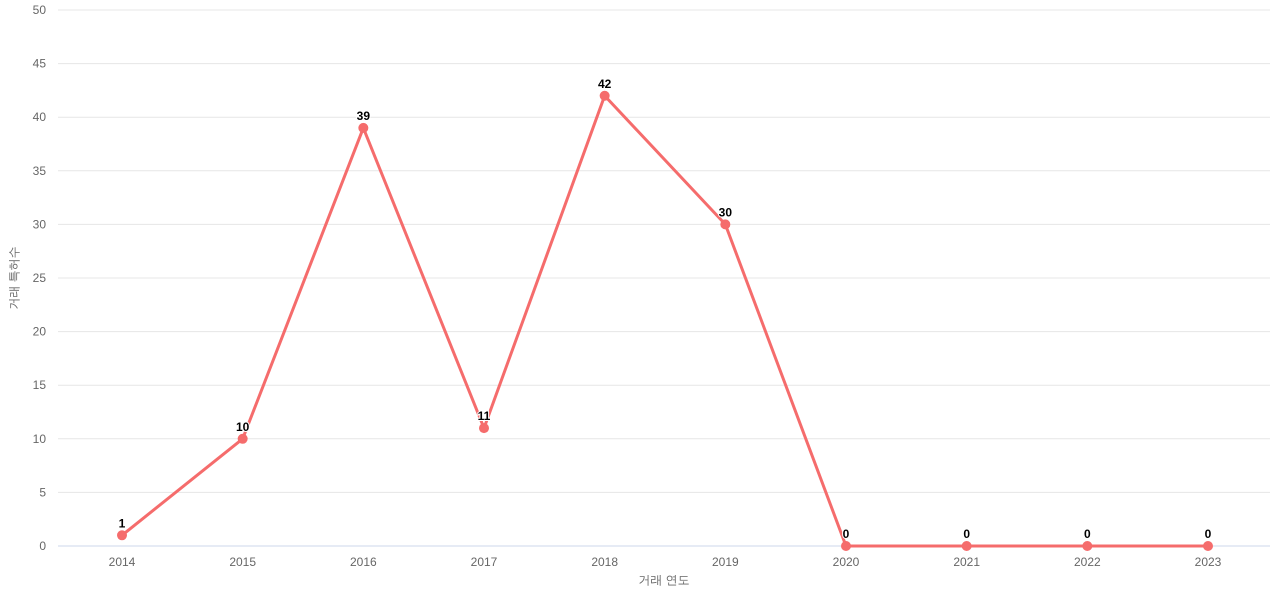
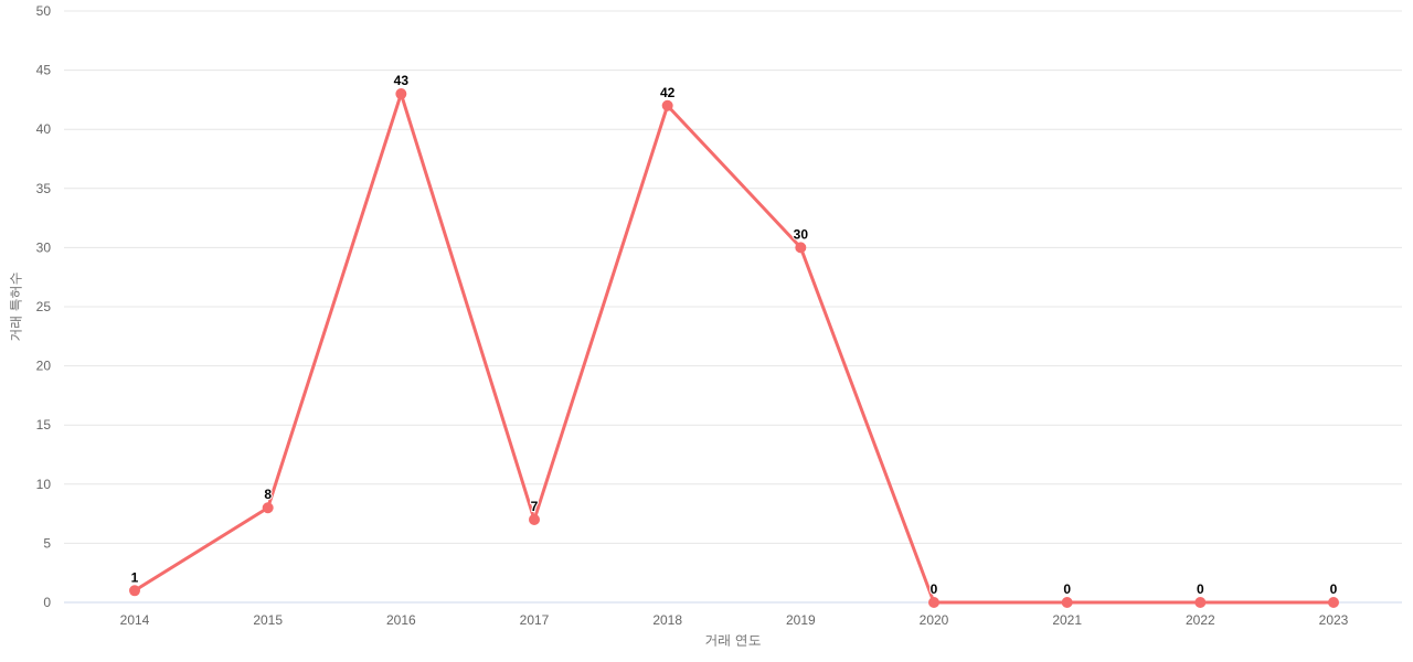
2015: 10 -> 8
2016: 39 -> 43
2017: 11 -> 7
